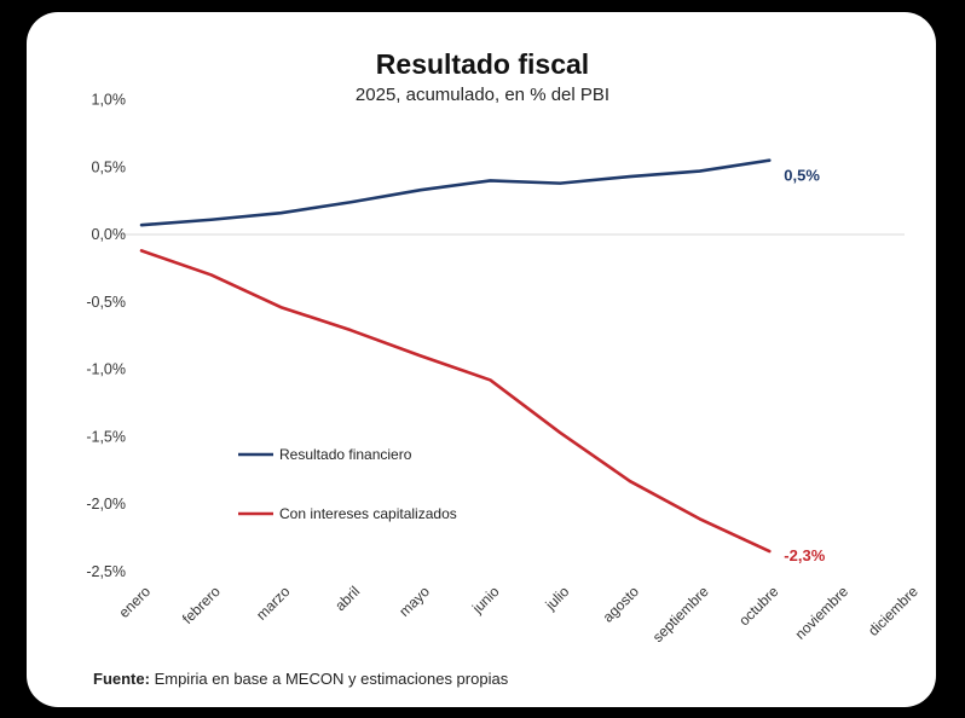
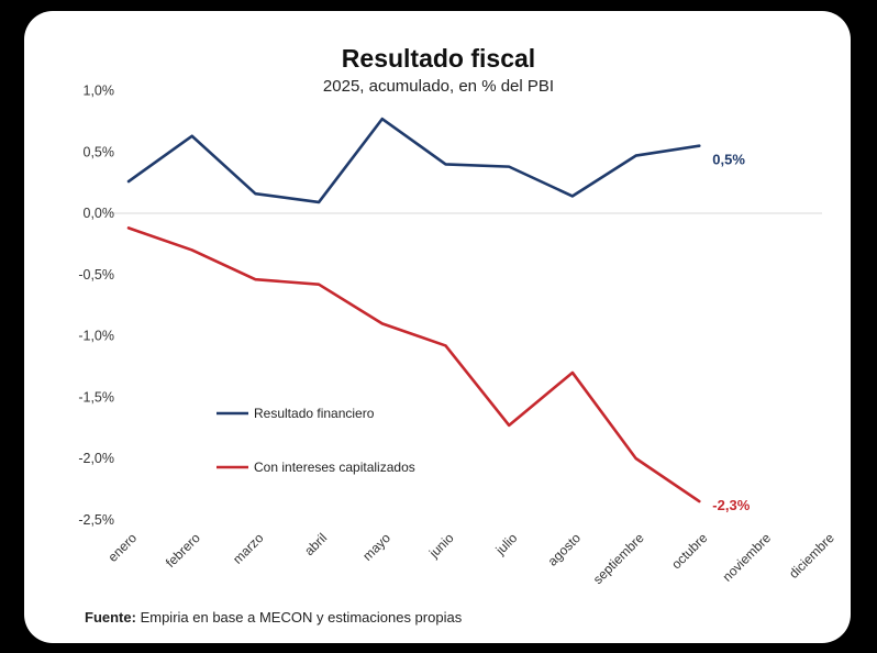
Resultado financiero/enero: 0,07% -> 0,26%
Resultado financiero/febrero: 0,11% -> 0,63%
Resultado financiero/abril: 0,24% -> 0,09%
Con intereses capitalizados/abril: -0,71% -> -0,58%
Resultado financiero/mayo: 0,33% -> 0,77%
Con intereses capitalizados/julio: -1,47% -> -1,73%
Resultado financiero/agosto: 0,43% -> 0,14%
Con intereses capitalizados/agosto: -1,83% -> -1,30%
Con intereses capitalizados/septiembre: -2,11% -> -2,00%
